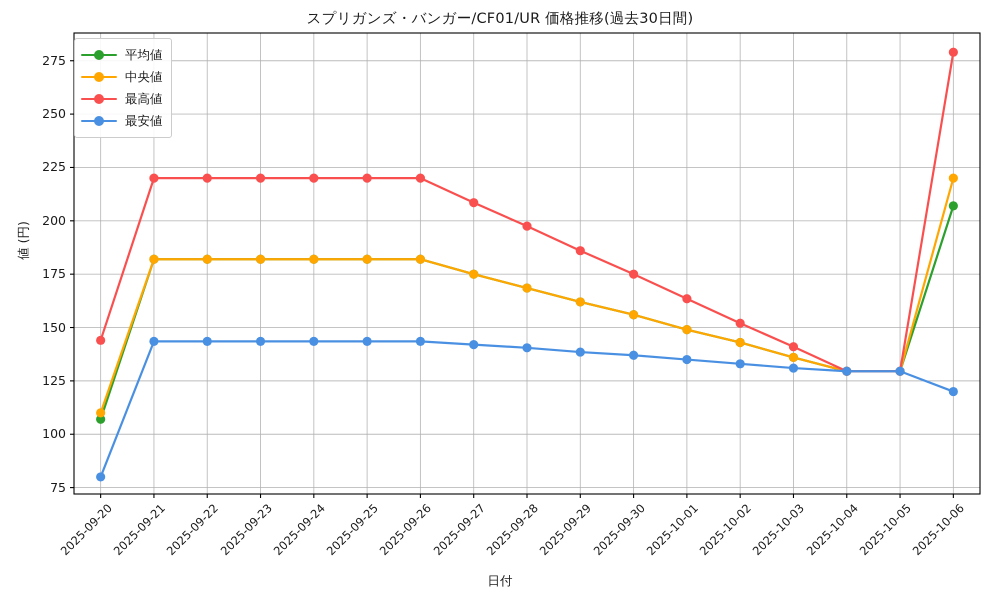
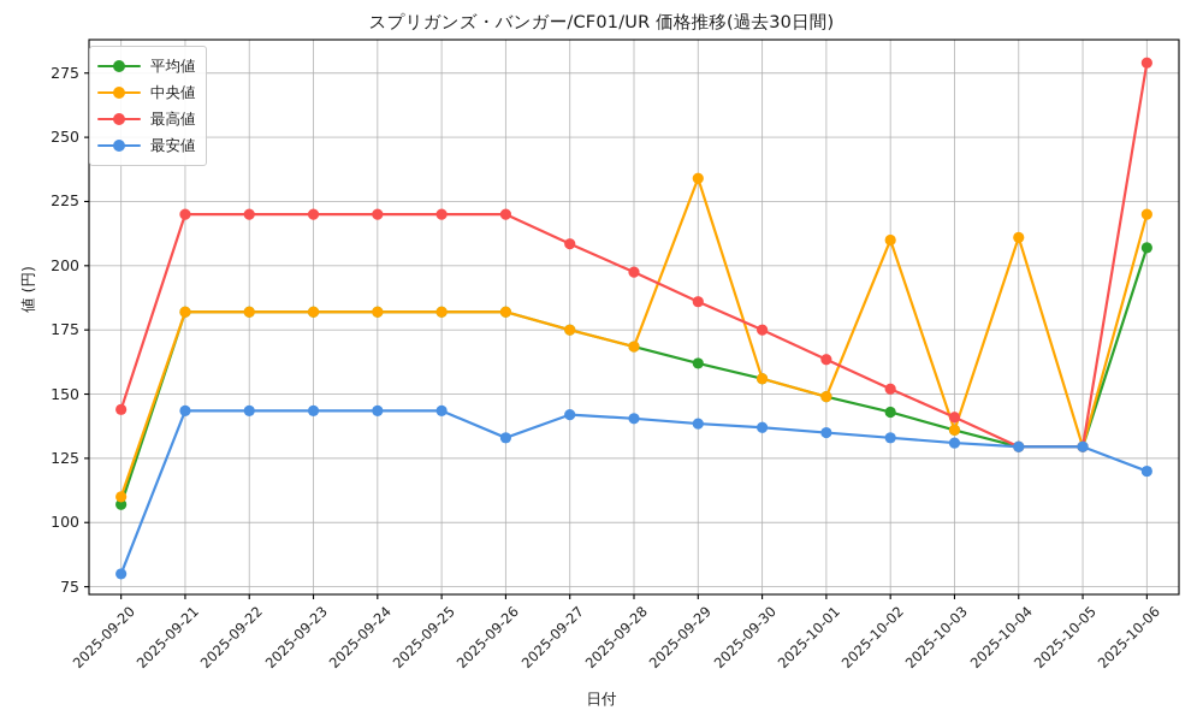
最安値/2025-09-26: 144 -> 133
中央値/2025-09-29: 162 -> 234
中央値/2025-10-02: 143 -> 210
中央値/2025-10-04: 130 -> 211
